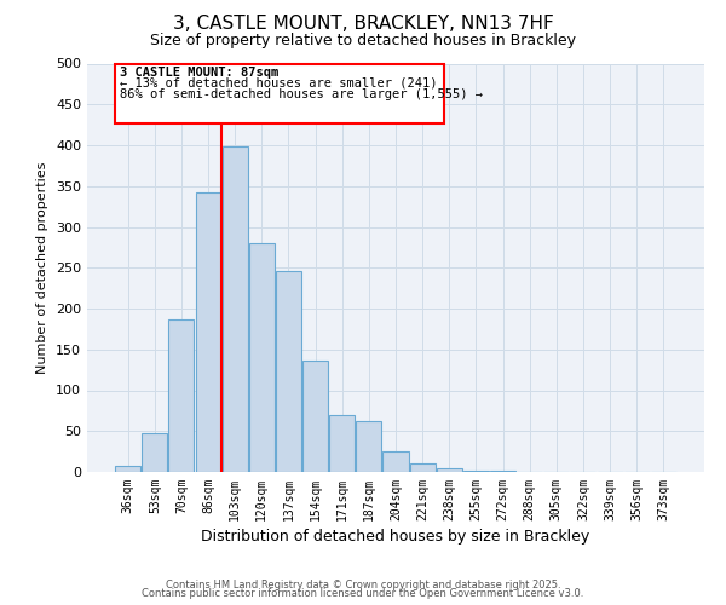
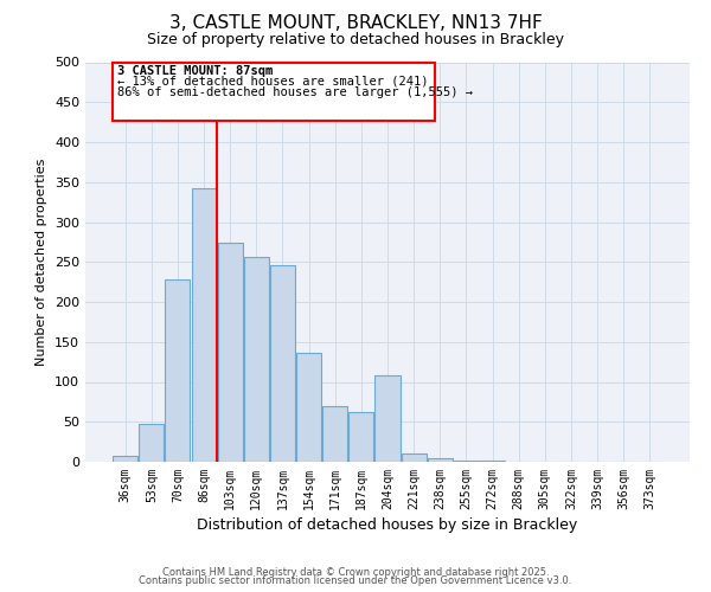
70sqm: 187 -> 228
103sqm: 398 -> 274
120sqm: 280 -> 256
204sqm: 25 -> 108
